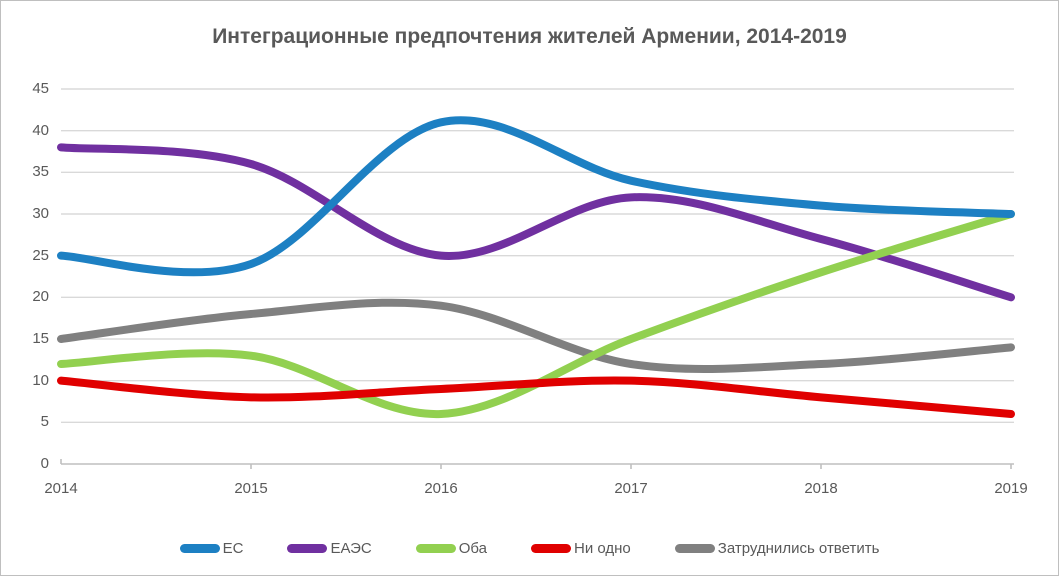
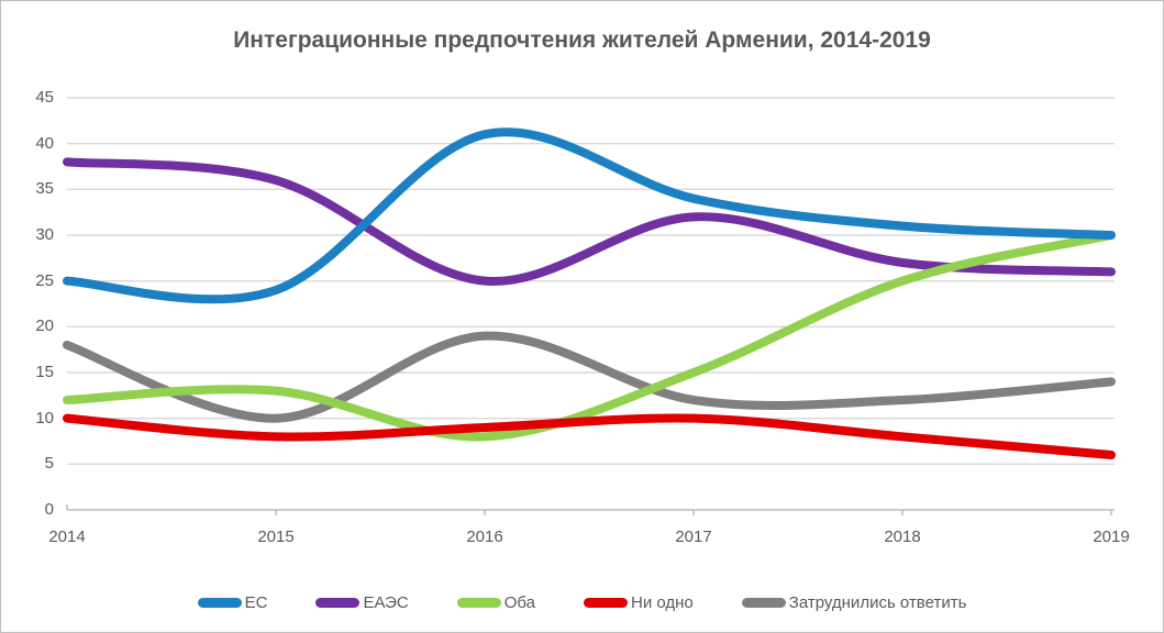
Затруднились ответить/2014: 15 -> 18
Затруднились ответить/2015: 18 -> 10
Оба/2016: 6 -> 8
Оба/2018: 23 -> 25
ЕАЭС/2019: 20 -> 26
